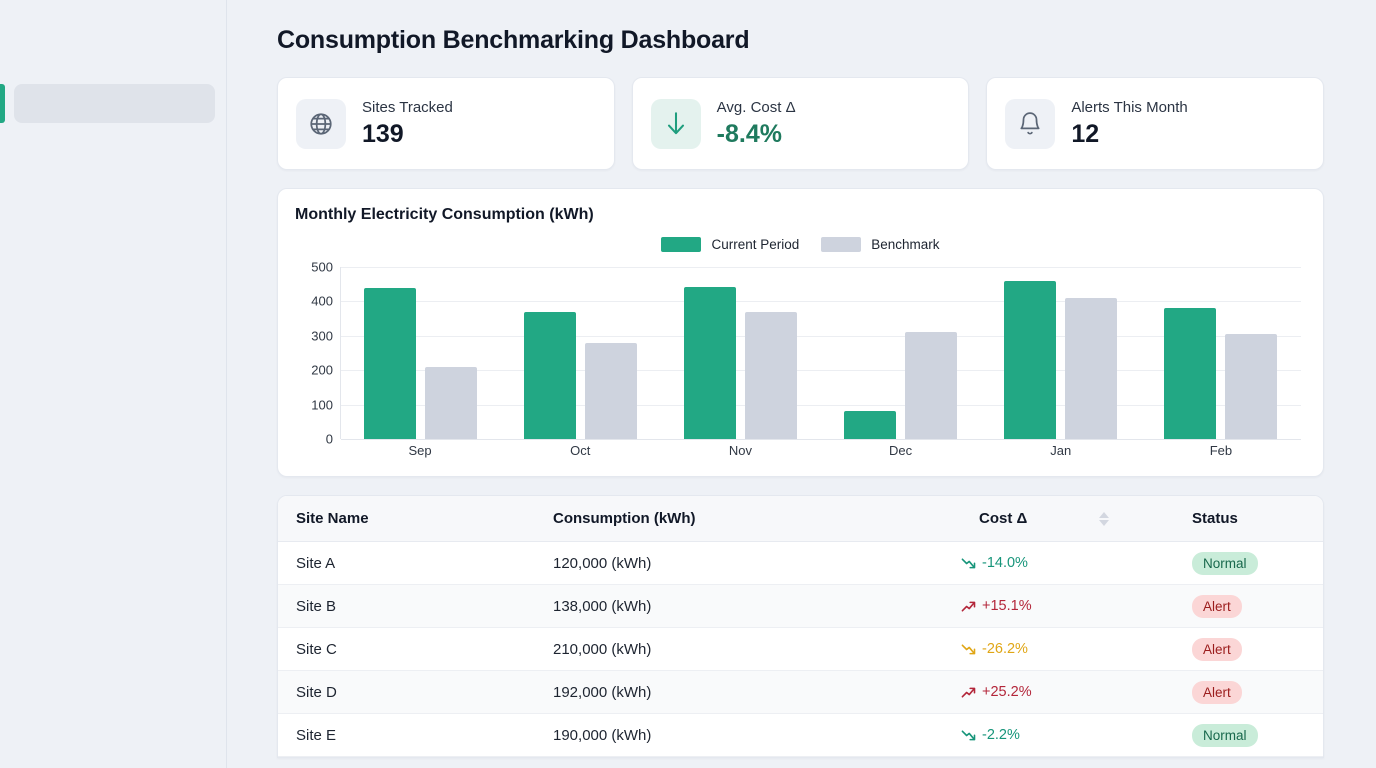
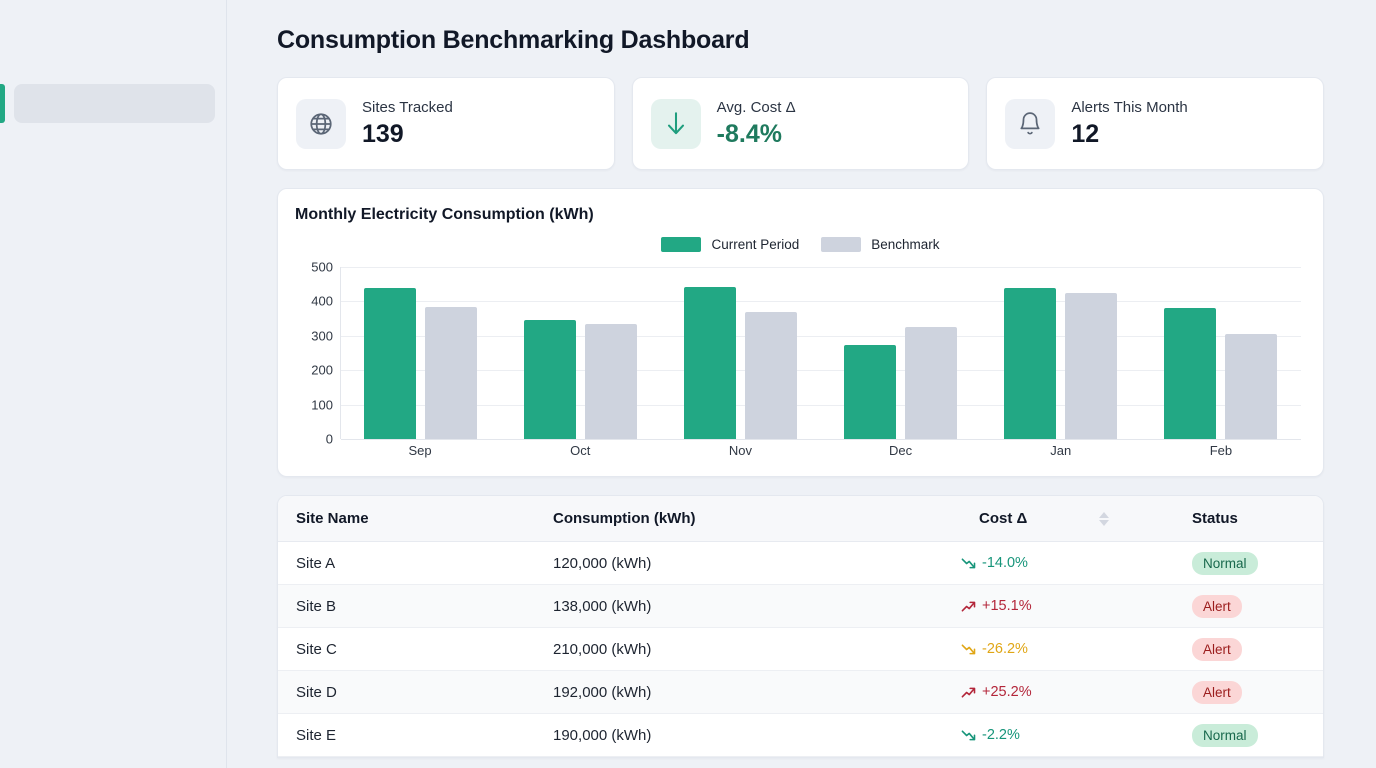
Benchmark/Sep: 210 -> 380
Current Period/Oct: 370 -> 340
Benchmark/Oct: 280 -> 340
Current Period/Dec: 80 -> 270
Benchmark/Dec: 310 -> 320
Current Period/Jan: 460 -> 440
Benchmark/Jan: 410 -> 420
